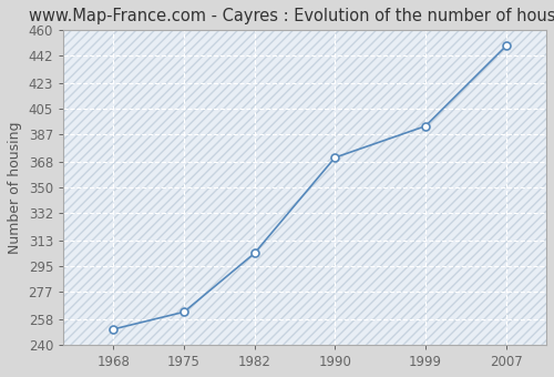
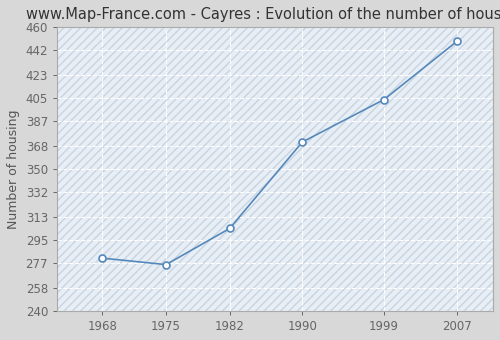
1968: 251 -> 281
1975: 263 -> 276
1999: 393 -> 404
